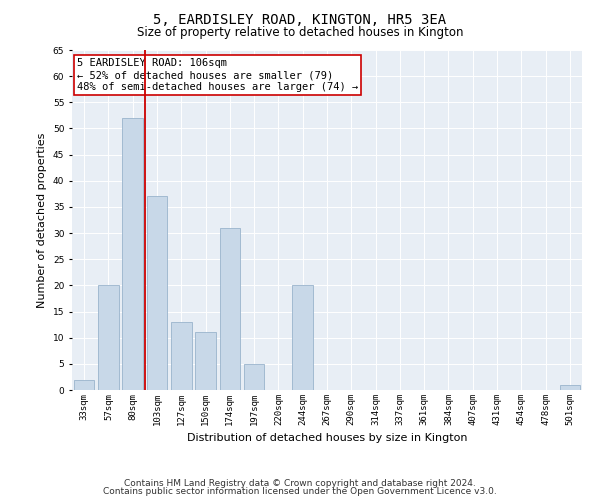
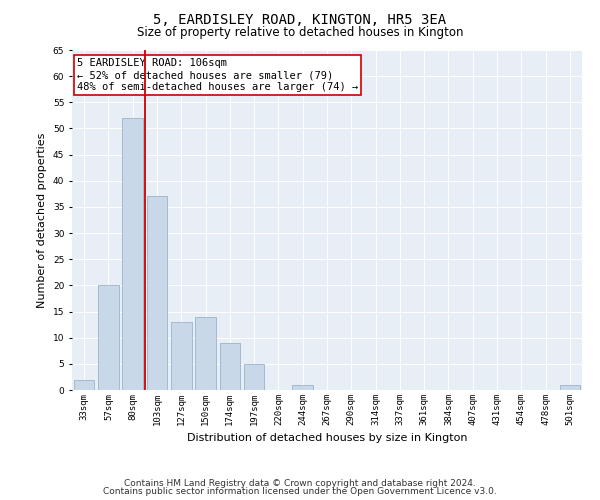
150sqm: 11 -> 14
174sqm: 31 -> 9
244sqm: 20 -> 1
